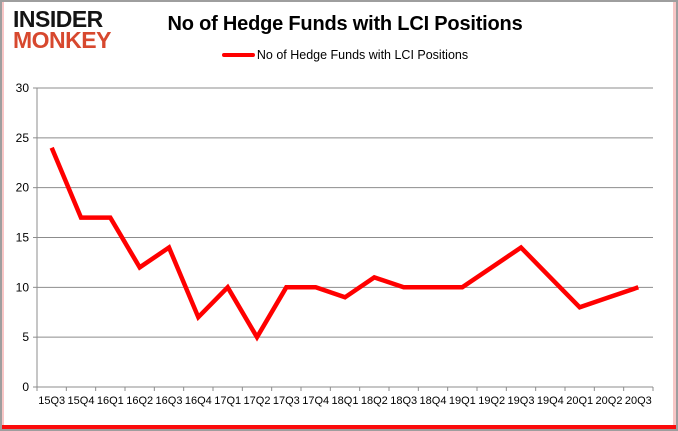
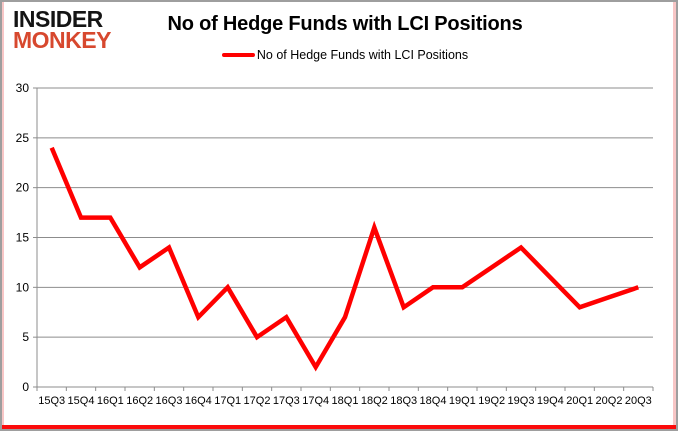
17Q3: 10 -> 7
17Q4: 10 -> 2
18Q1: 9 -> 7
18Q2: 11 -> 16
18Q3: 10 -> 8
